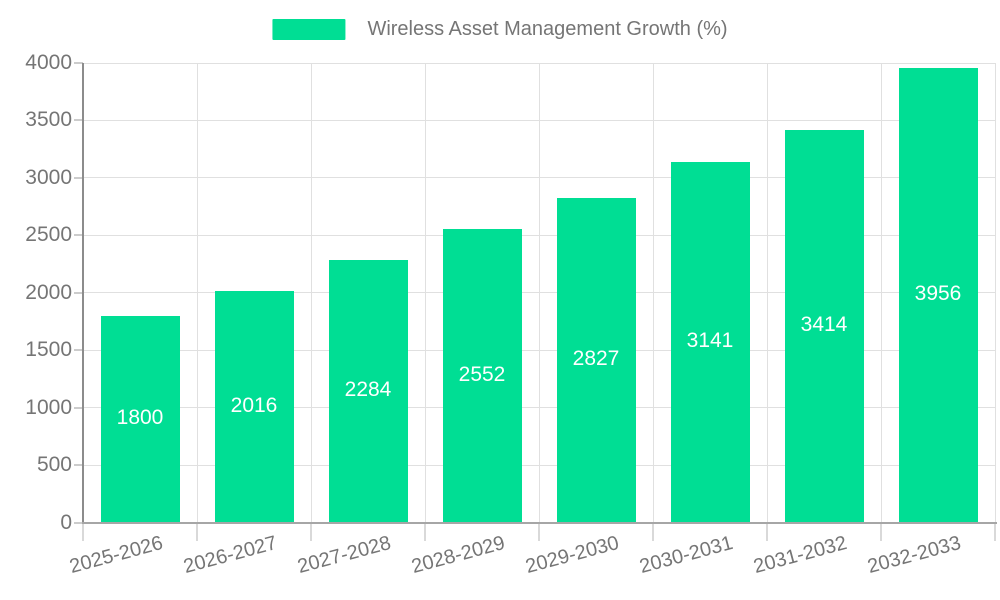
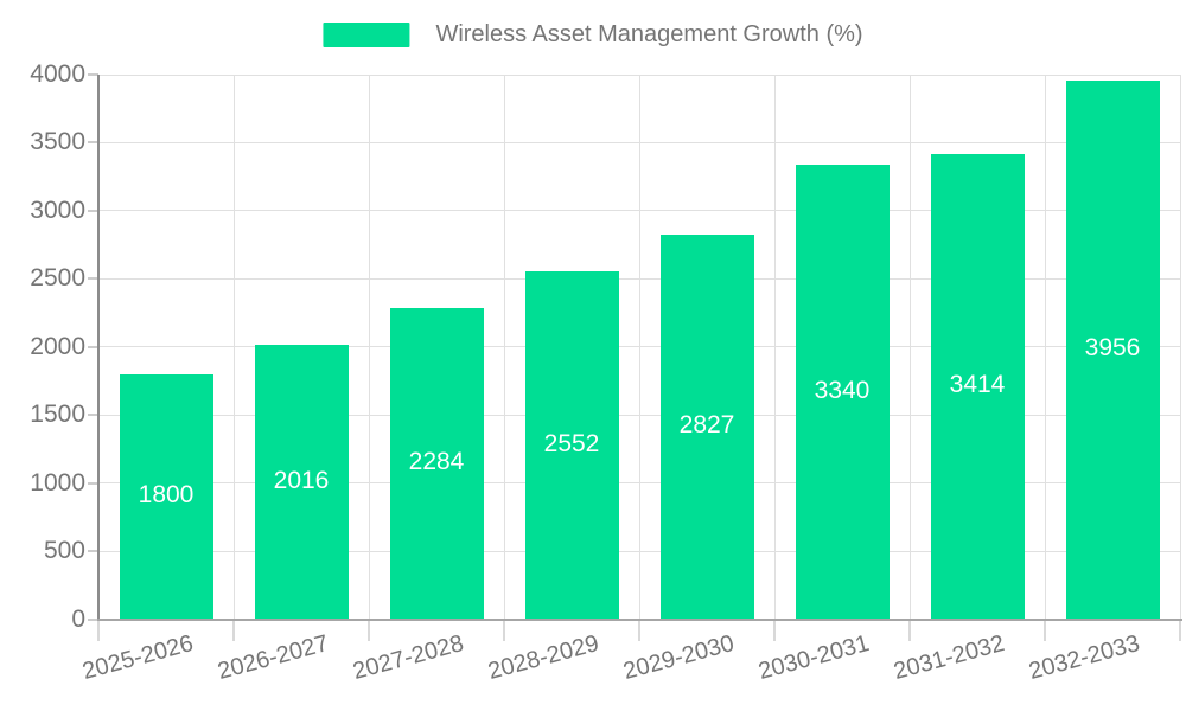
2030-2031: 3141 -> 3340
